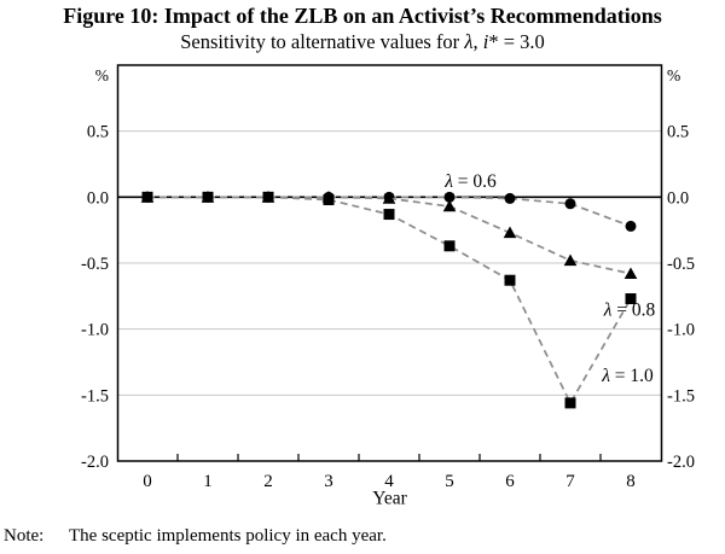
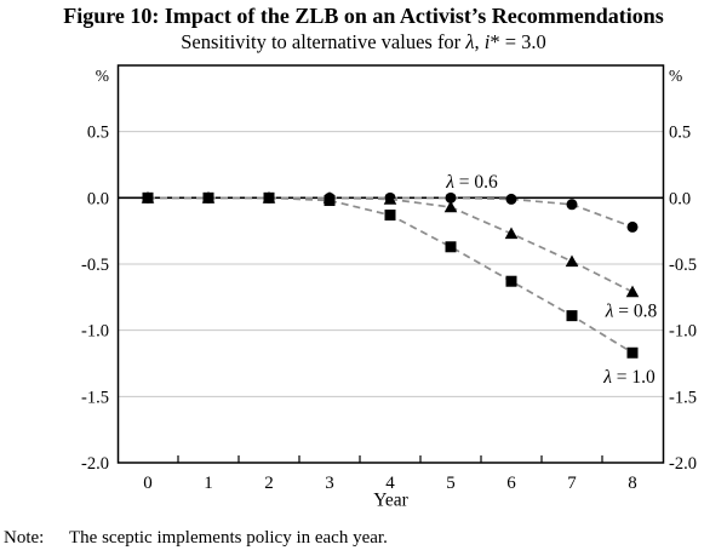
λ = 1.0/7: -1.56 -> -0.89
λ = 0.8/8: -0.58 -> -0.71
λ = 1.0/8: -0.77 -> -1.17
